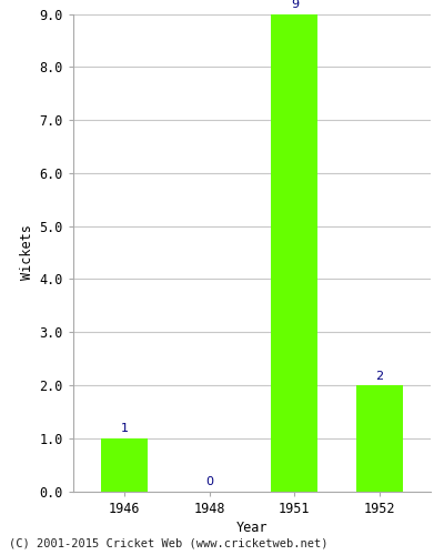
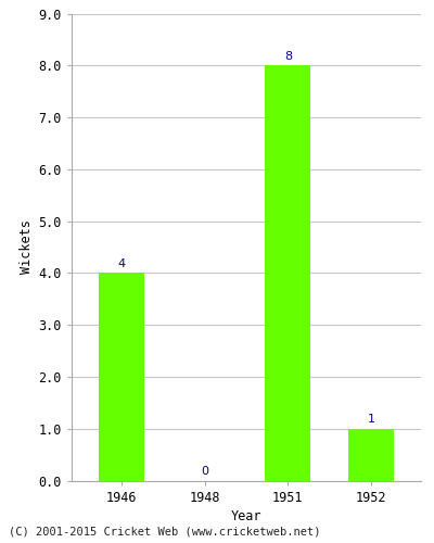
1946: 1 -> 4
1951: 9 -> 8
1952: 2 -> 1
